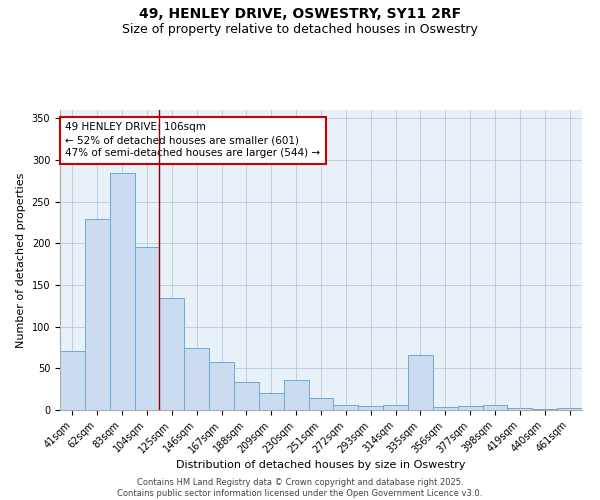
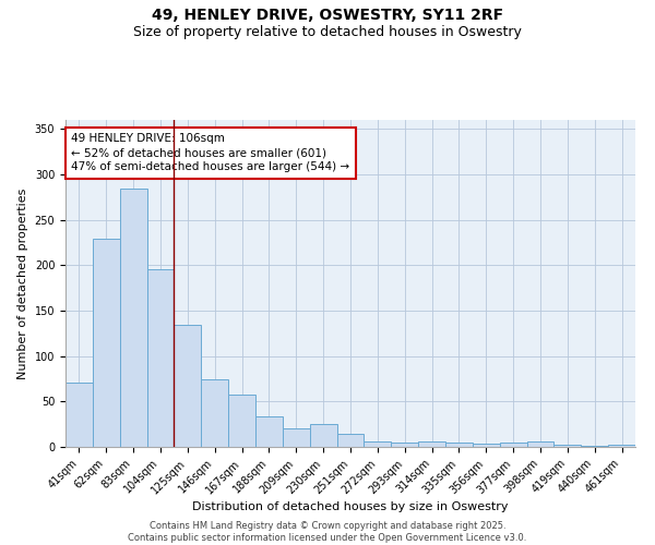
230sqm: 36 -> 25
335sqm: 66 -> 5
